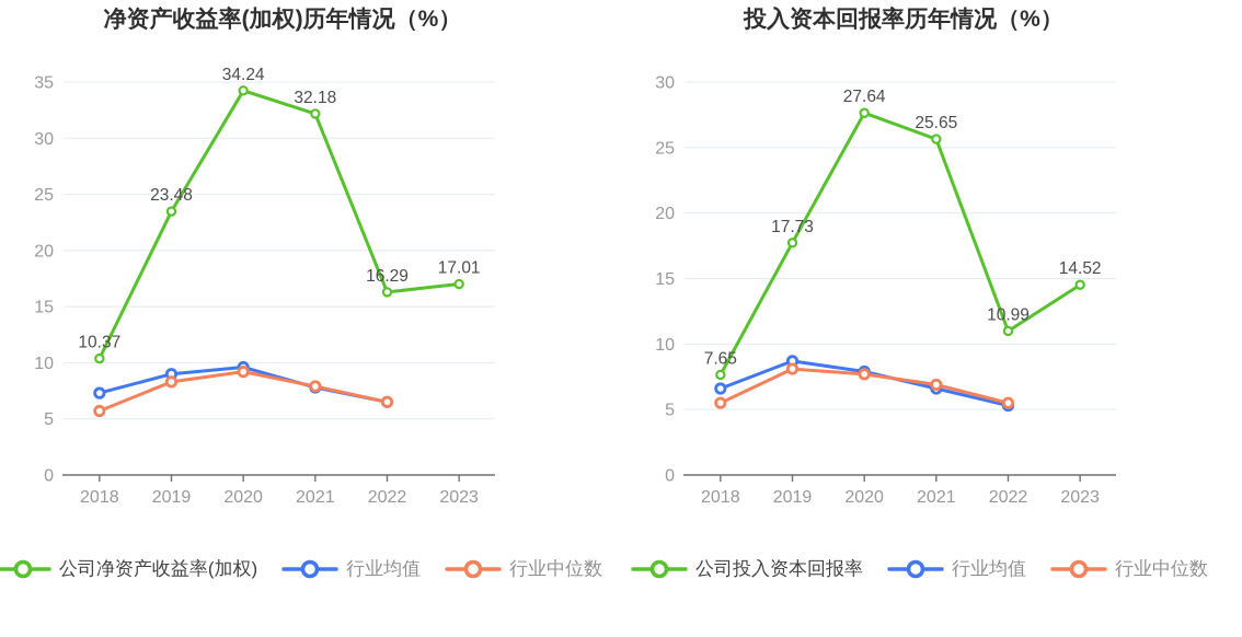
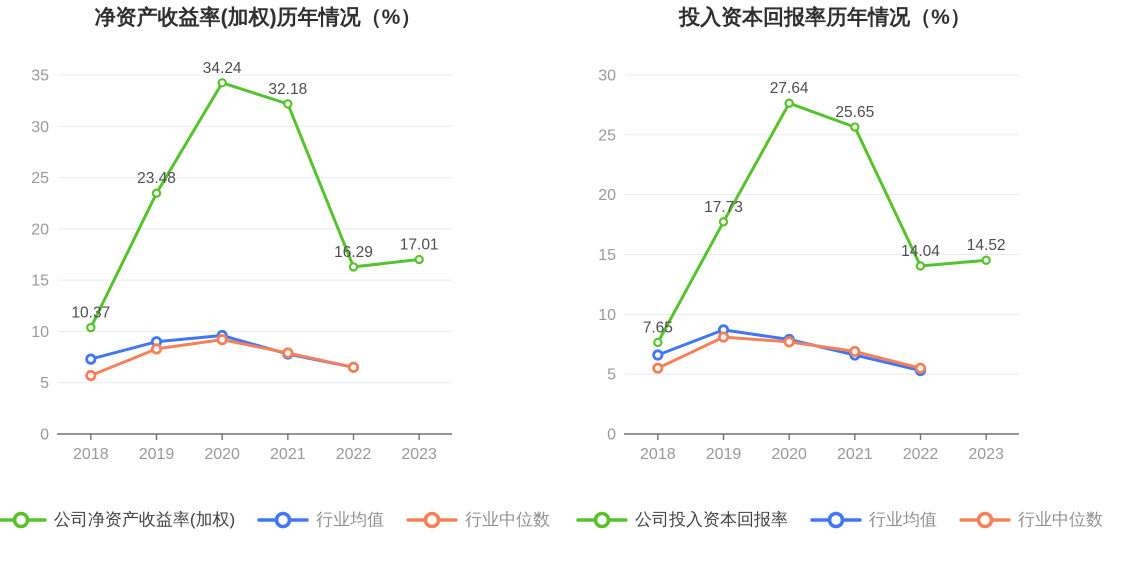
投入资本回报率历年情况（%）/公司投入资本回报率/2022: 10.99 -> 14.04
